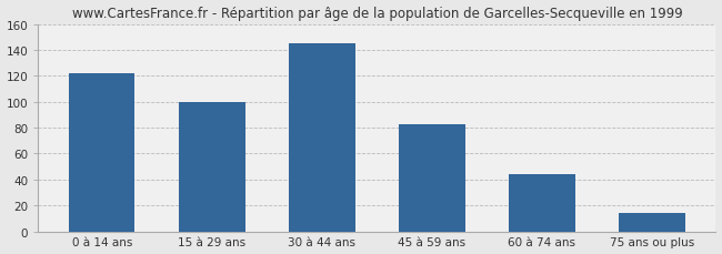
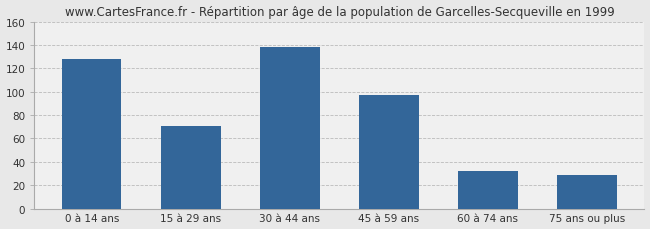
0 à 14 ans: 122 -> 128
15 à 29 ans: 100 -> 71
30 à 44 ans: 145 -> 138
45 à 59 ans: 83 -> 97
60 à 74 ans: 44 -> 32
75 ans ou plus: 14 -> 29
